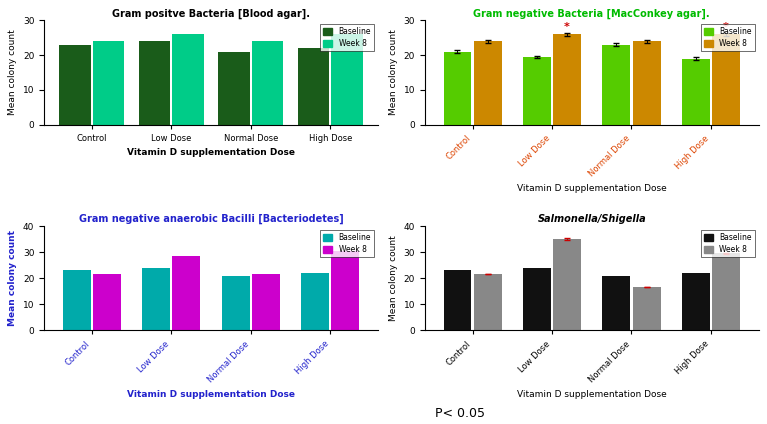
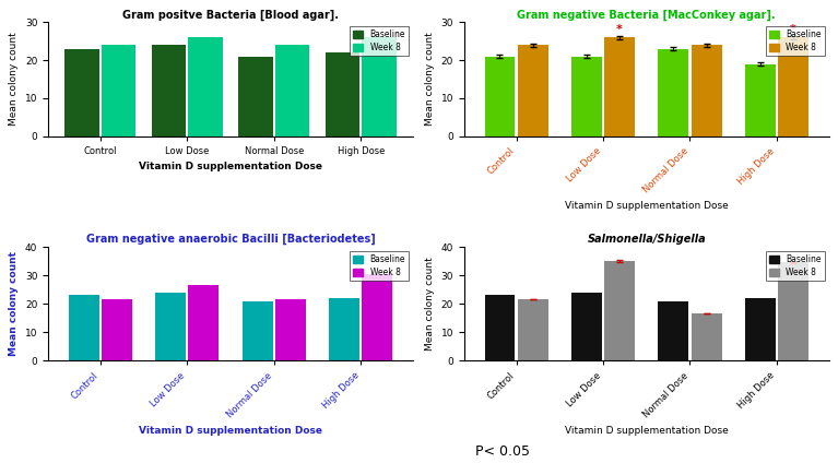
Gram negative Bacteria [MacConkey agar]./Baseline/Low Dose: 19.5 -> 21.0
Gram negative anaerobic Bacilli [Bacteriodetes]/Week 8/Low Dose: 28.5 -> 26.5
Salmonella/Shigella/Week 8/High Dose: 29.5 -> 34.5
